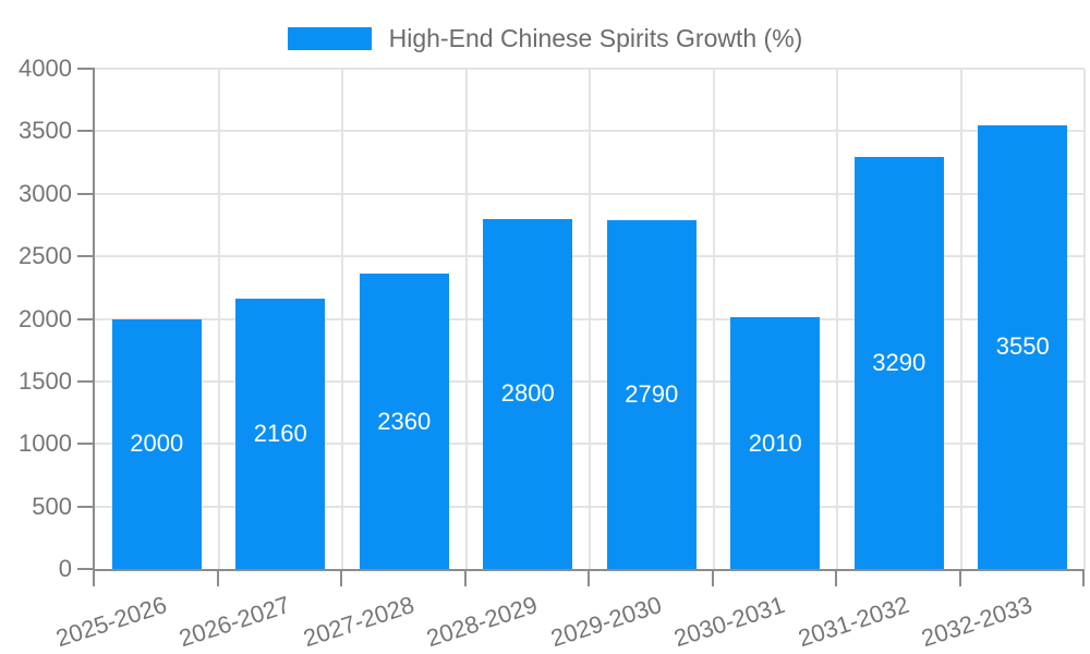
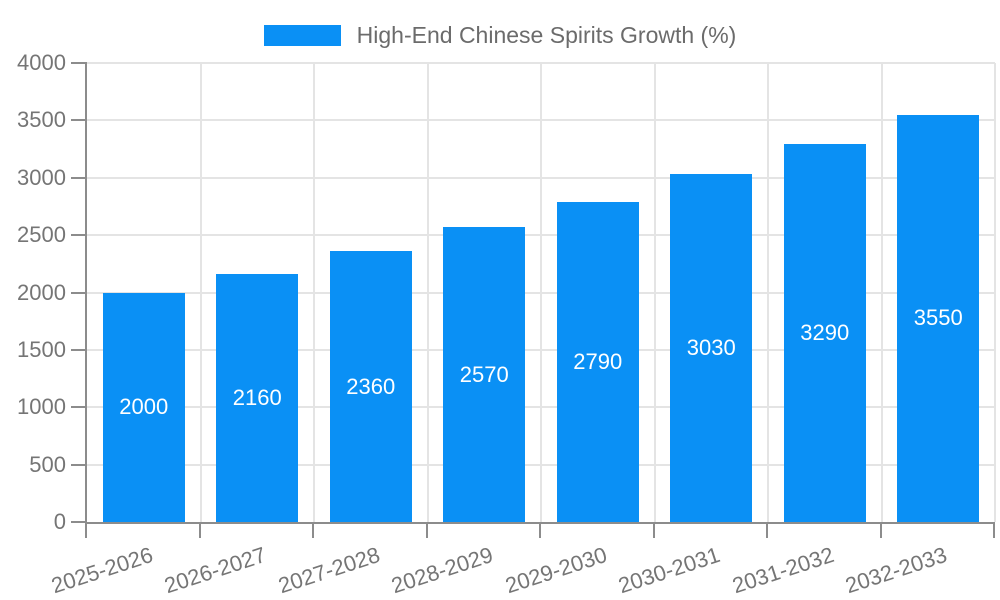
2028-2029: 2800 -> 2570
2030-2031: 2010 -> 3030
